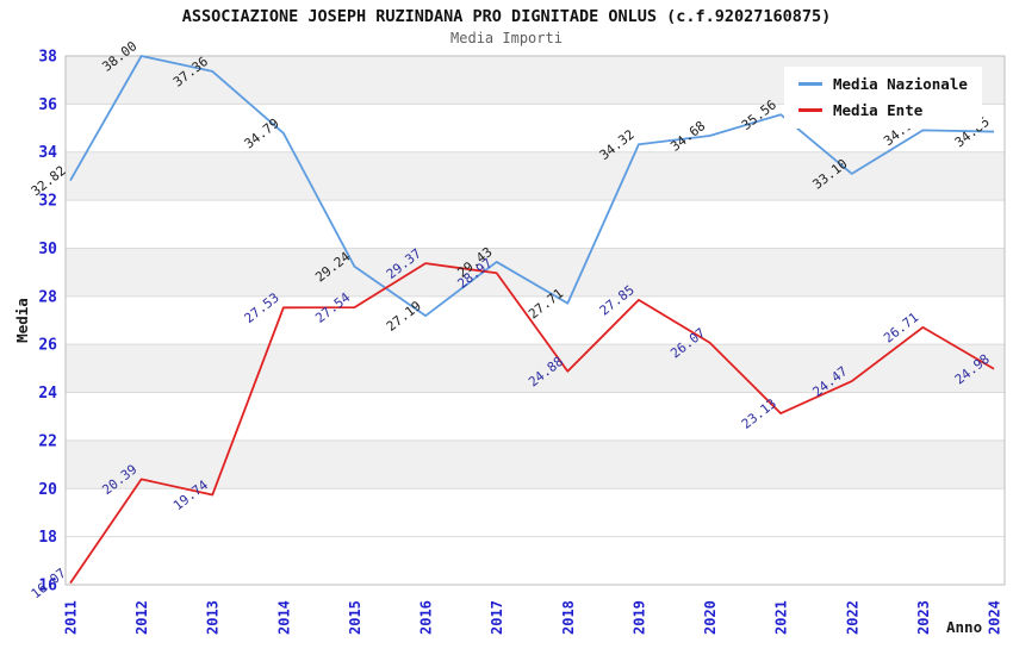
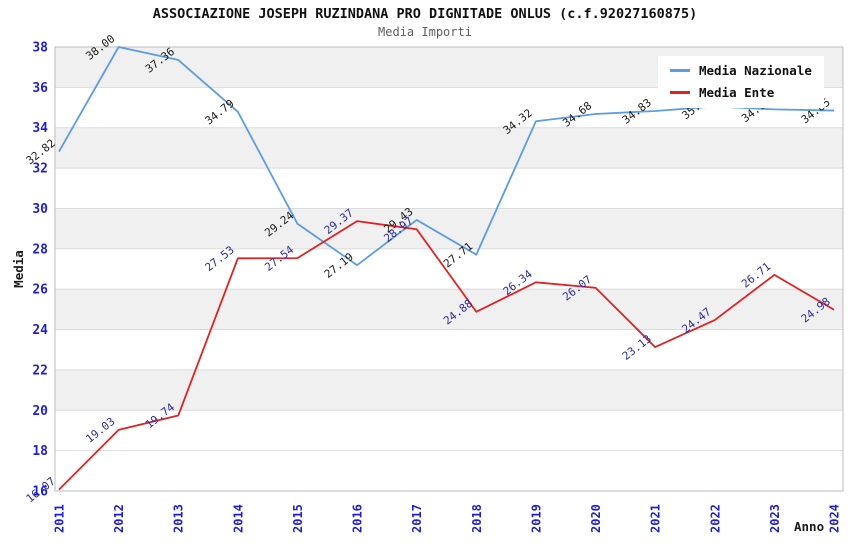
Media Ente/2012: 20.39 -> 19.03
Media Ente/2019: 27.85 -> 26.34
Media Nazionale/2021: 35.56 -> 34.83
Media Nazionale/2022: 33.10 -> 35.05
